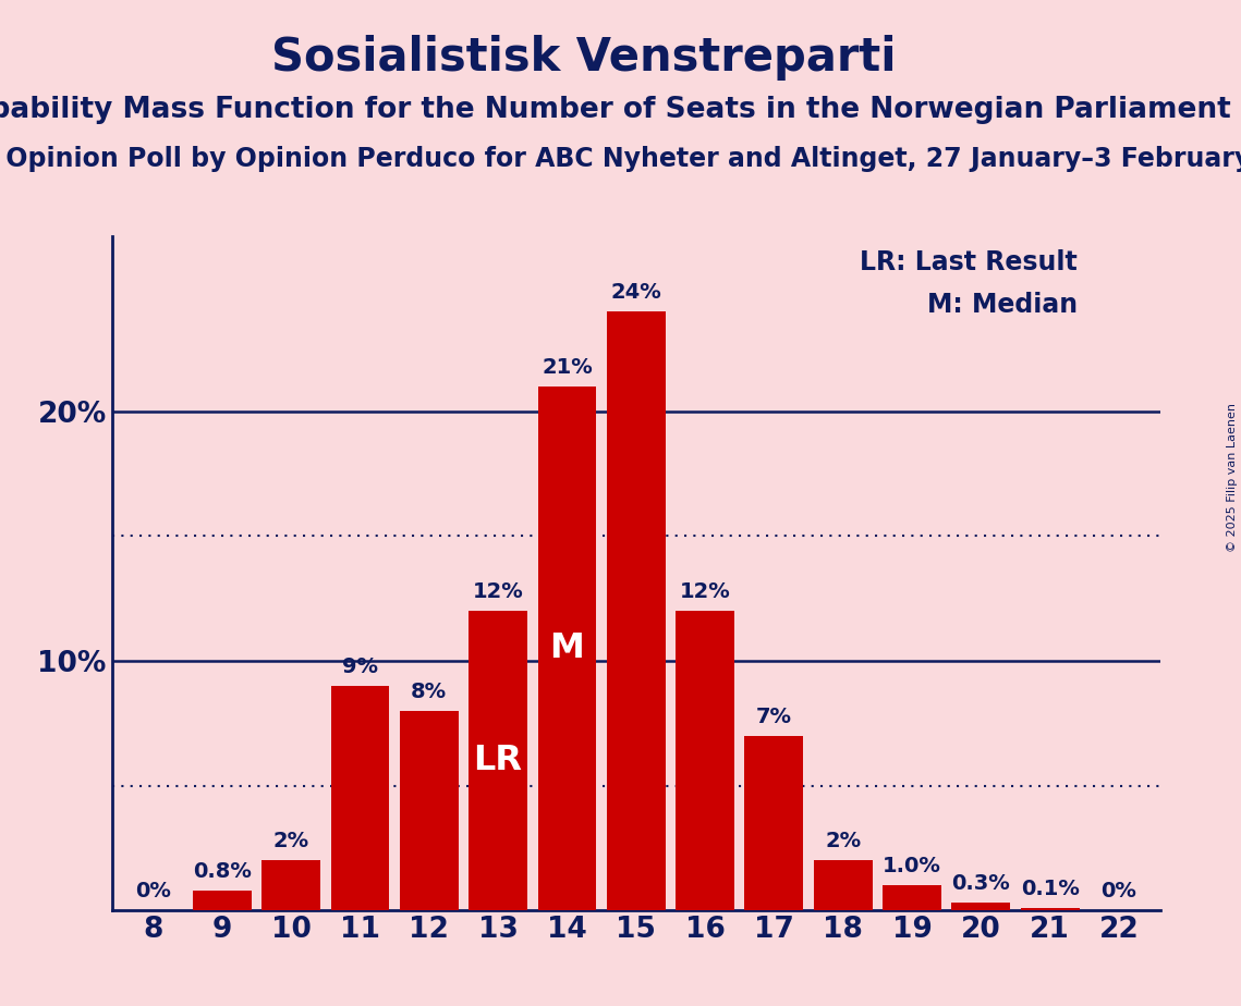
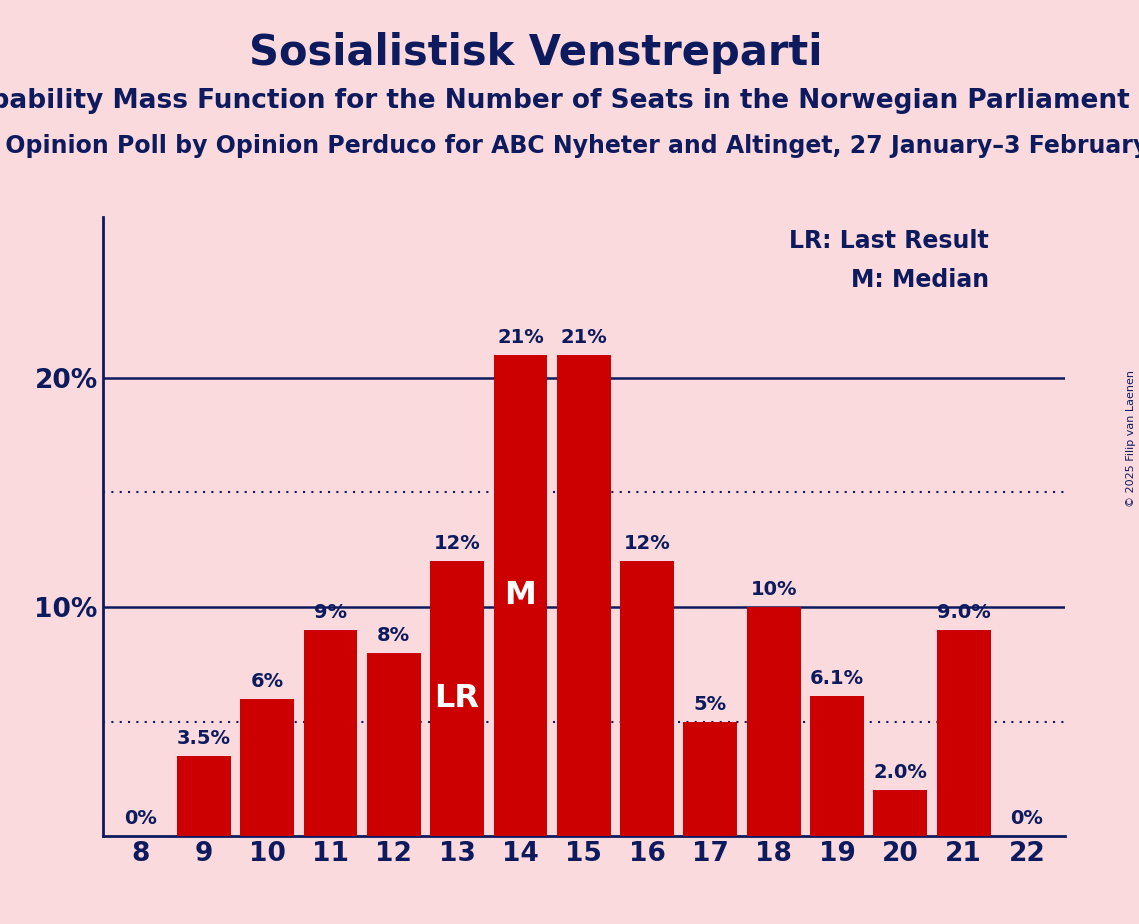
9: 0.8% -> 3.5%
10: 2% -> 6%
15: 24% -> 21%
17: 7% -> 5%
18: 2% -> 10%
19: 1.0% -> 6.1%
20: 0.3% -> 2.0%
21: 0.1% -> 9.0%
